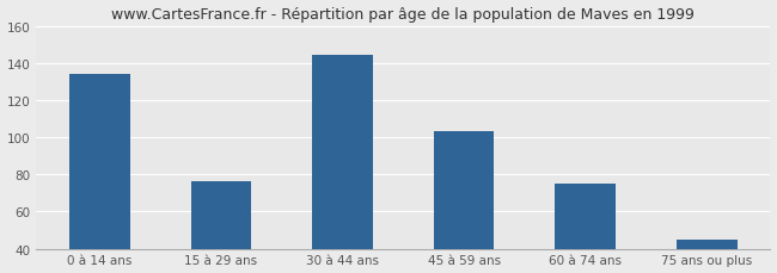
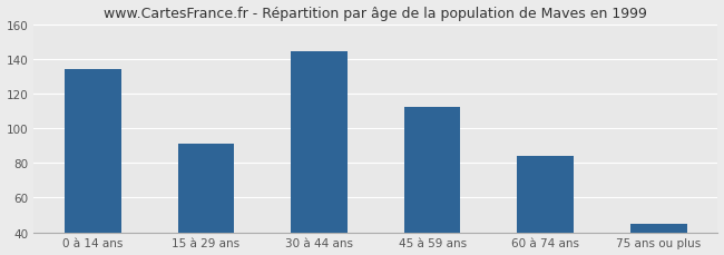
15 à 29 ans: 76 -> 91
45 à 59 ans: 103 -> 112
60 à 74 ans: 75 -> 84
